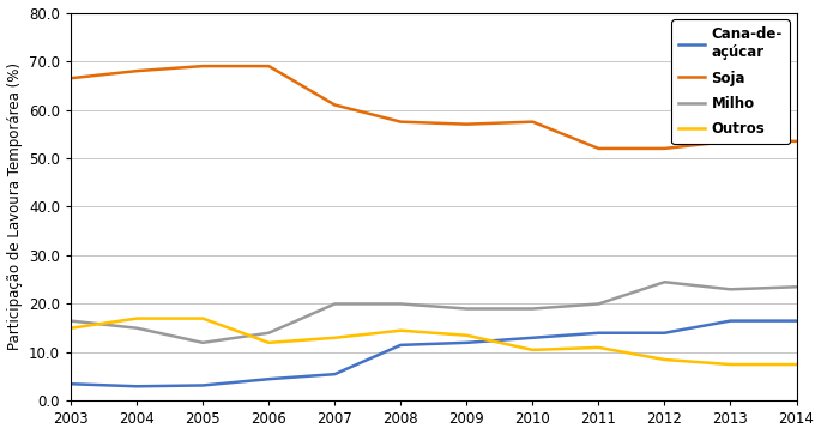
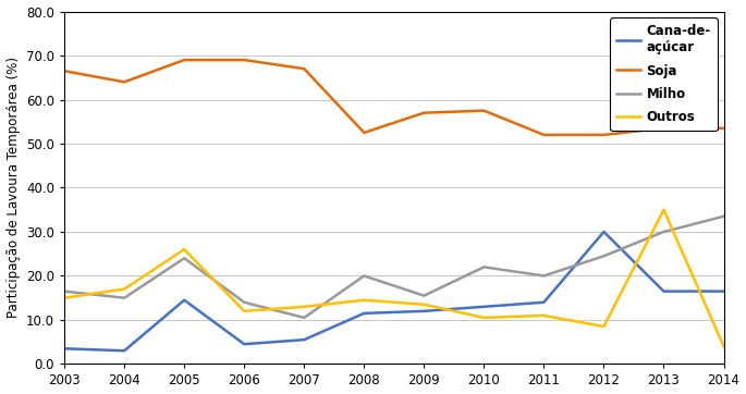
Soja/2004: 68.0 -> 64.0
Cana-de- açúcar/2005: 3.2 -> 14.5
Milho/2005: 12.0 -> 24.0
Outros/2005: 17.0 -> 26.0
Soja/2007: 61.0 -> 67.0
Milho/2007: 20.0 -> 10.5
Soja/2008: 57.5 -> 52.5
Milho/2009: 19.0 -> 15.5
Milho/2010: 19.0 -> 22.0
Cana-de- açúcar/2012: 14.0 -> 30.0
Milho/2013: 23.0 -> 30.0
Outros/2013: 7.5 -> 35.0
Milho/2014: 23.5 -> 33.5
Outros/2014: 7.5 -> 4.0
